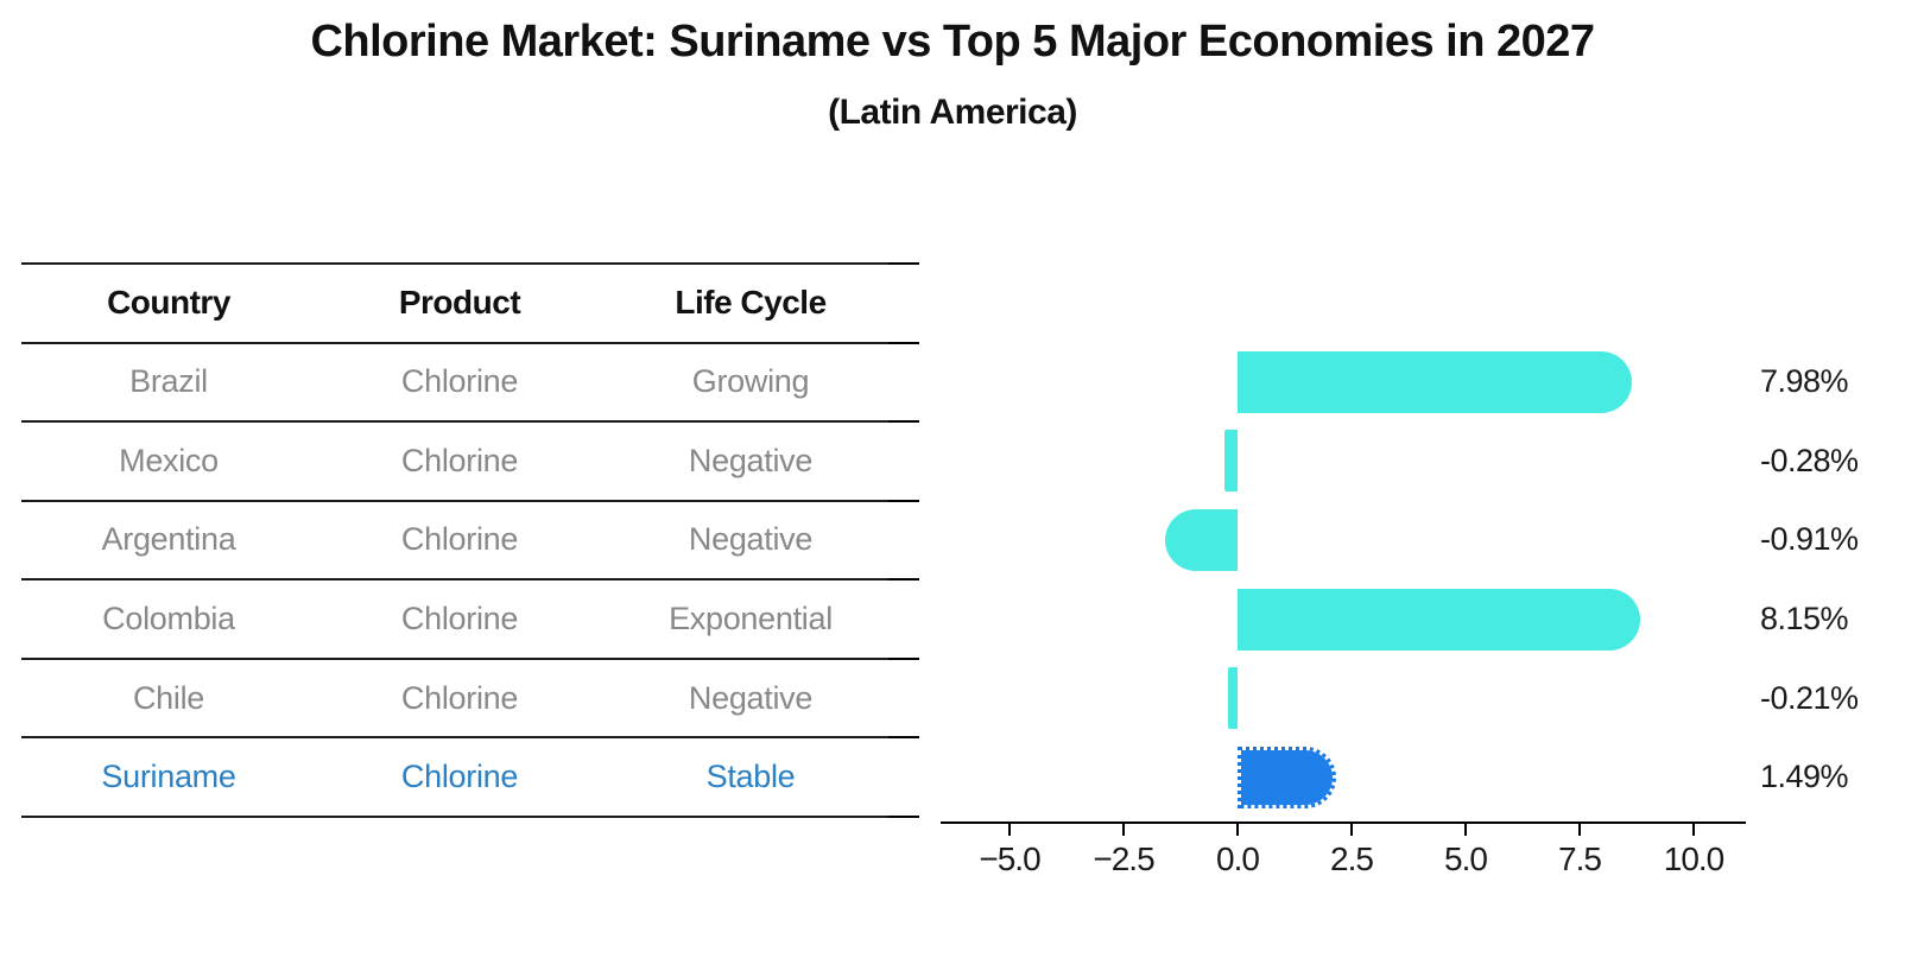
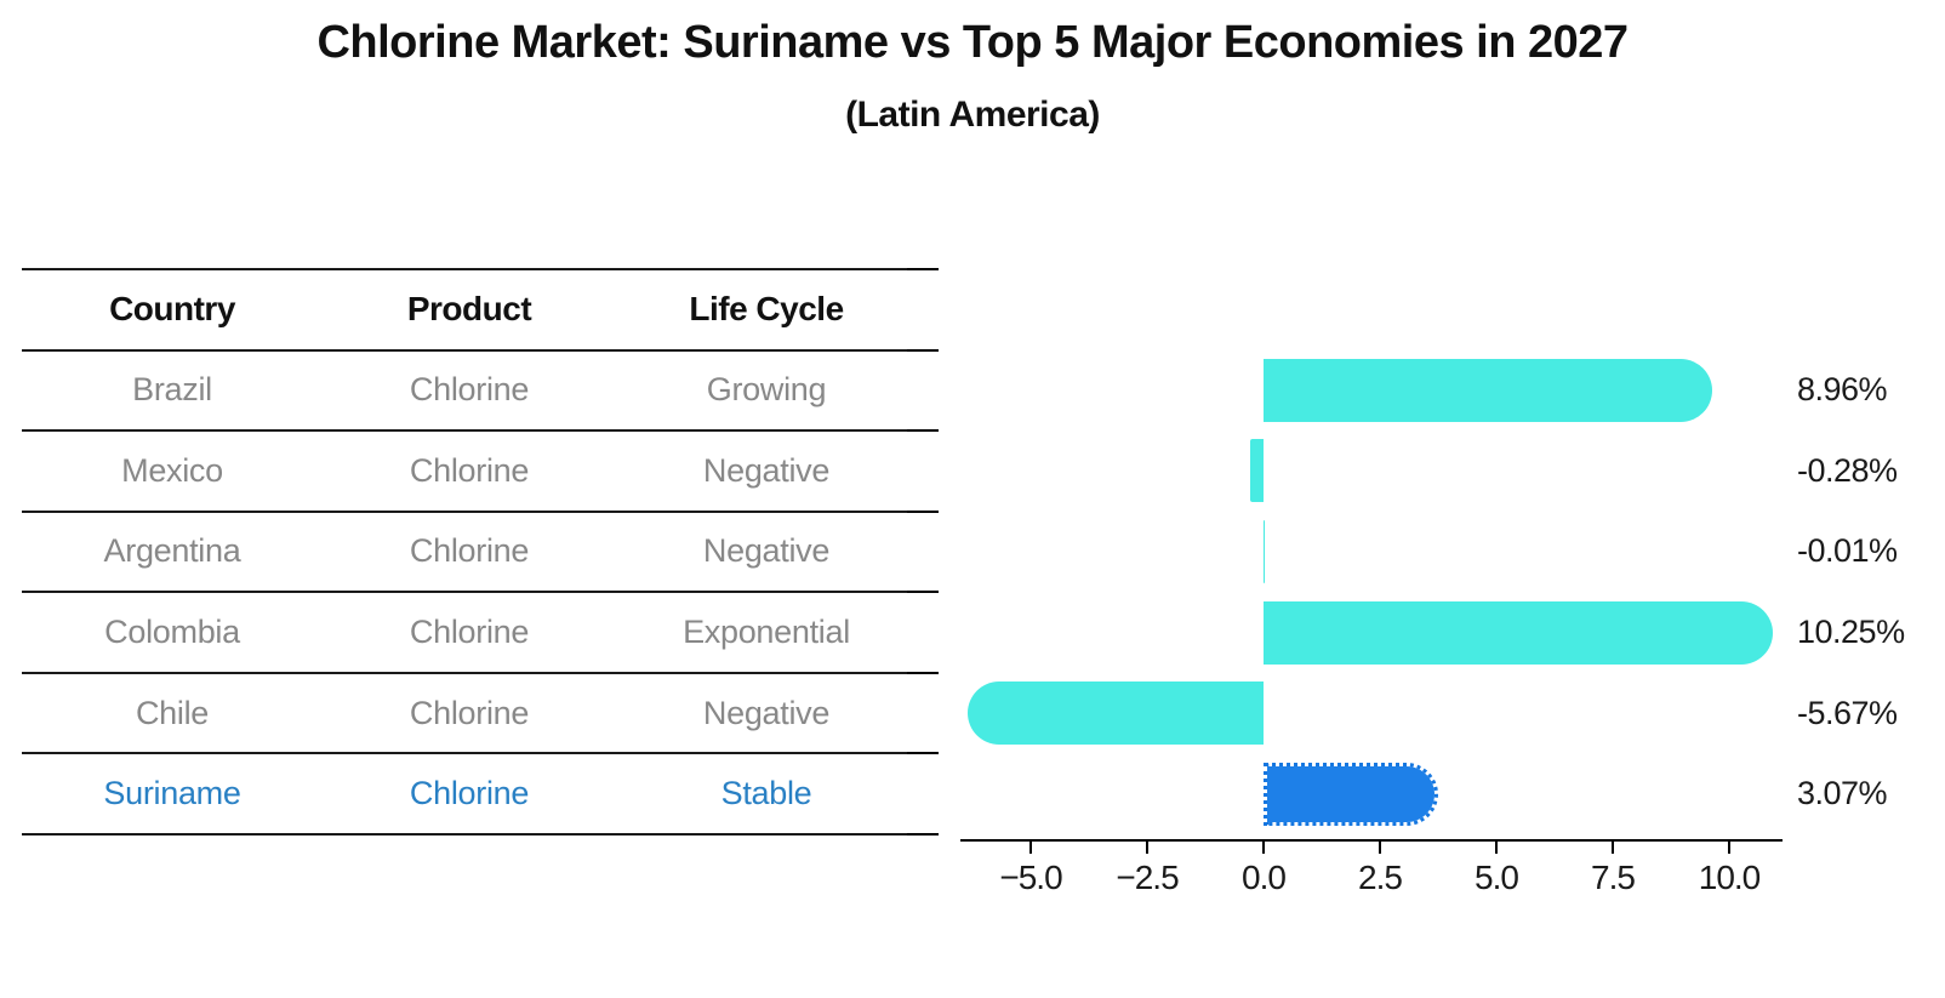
Brazil: 7.98% -> 8.96%
Argentina: -0.91% -> -0.01%
Colombia: 8.15% -> 10.25%
Chile: -0.21% -> -5.67%
Suriname: 1.49% -> 3.07%
